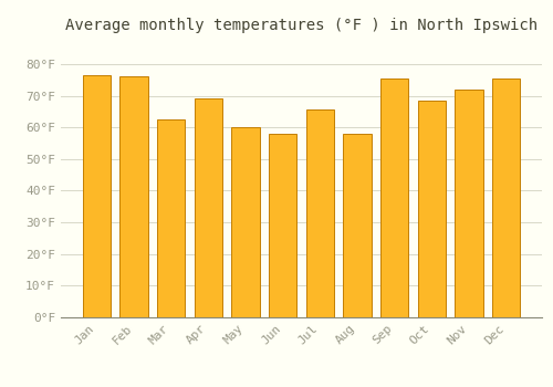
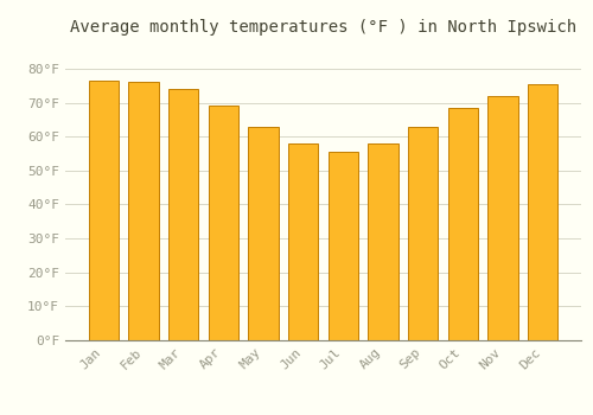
Mar: 62.5°F -> 74.0°F
May: 60.0°F -> 63.0°F
Jul: 65.5°F -> 55.5°F
Sep: 75.5°F -> 63.0°F
